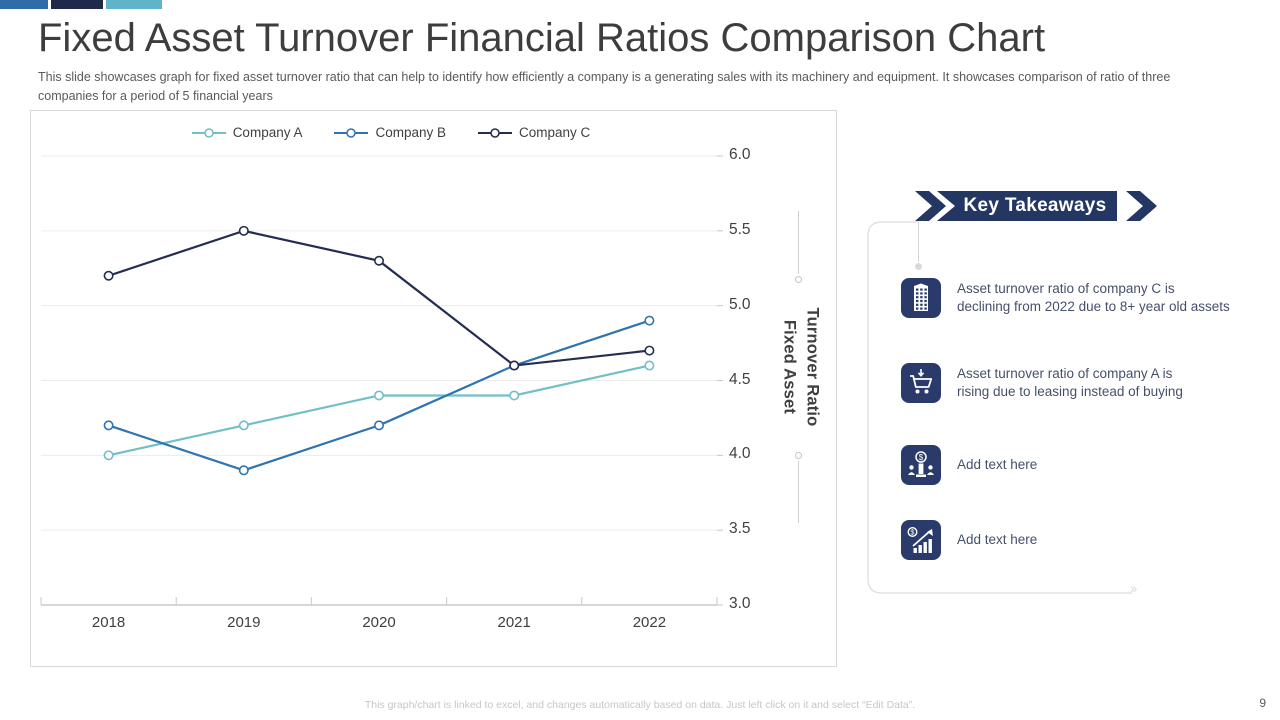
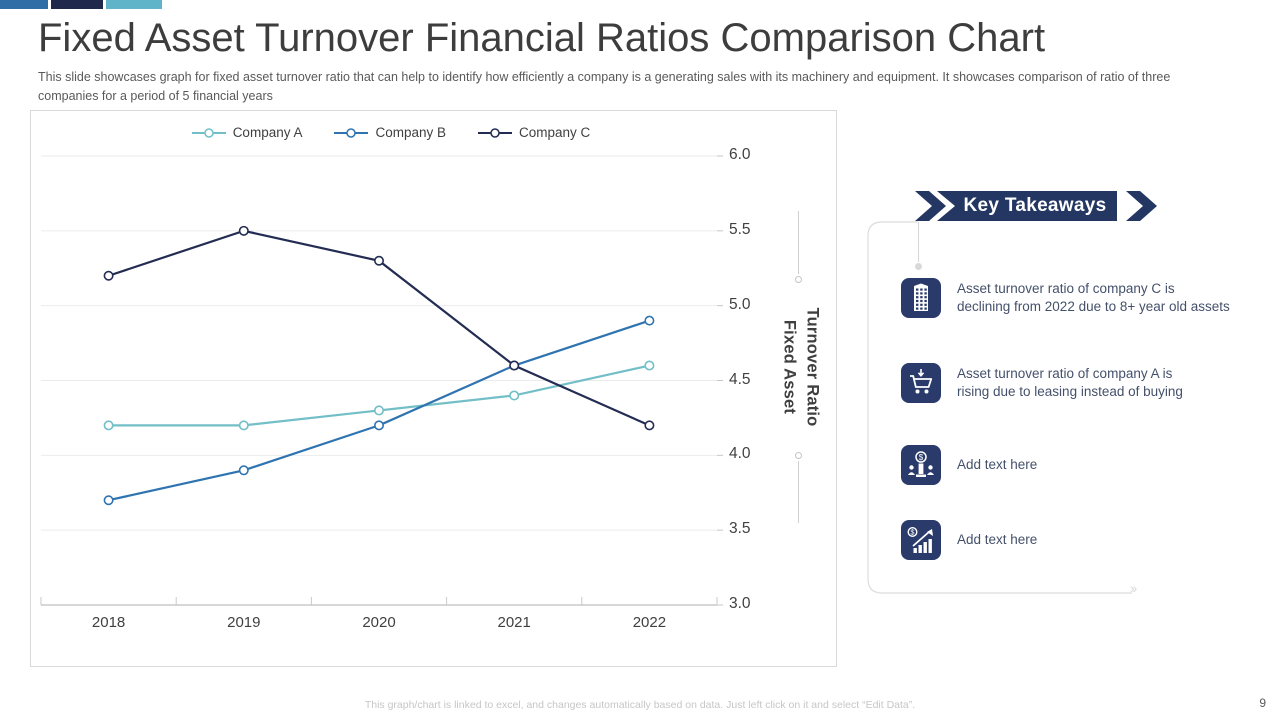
Company A/2018: 4.0 -> 4.2
Company B/2018: 4.2 -> 3.7
Company A/2020: 4.4 -> 4.3
Company C/2022: 4.7 -> 4.2
